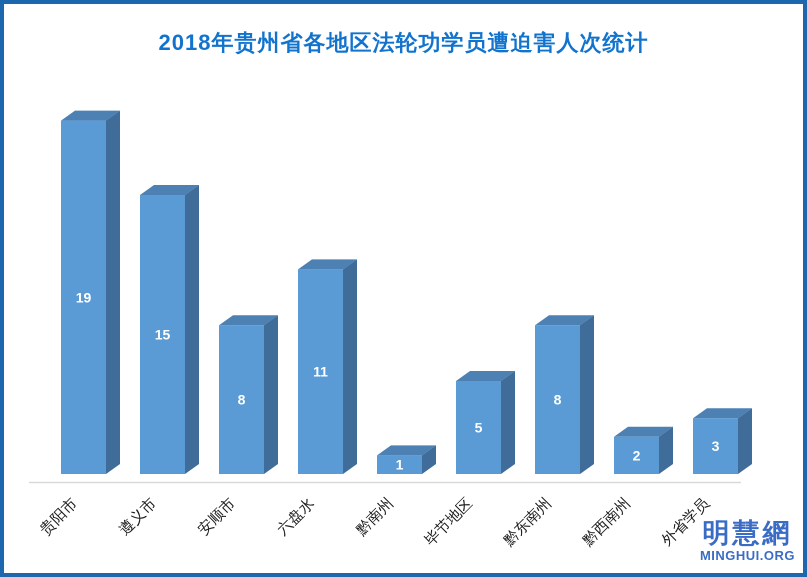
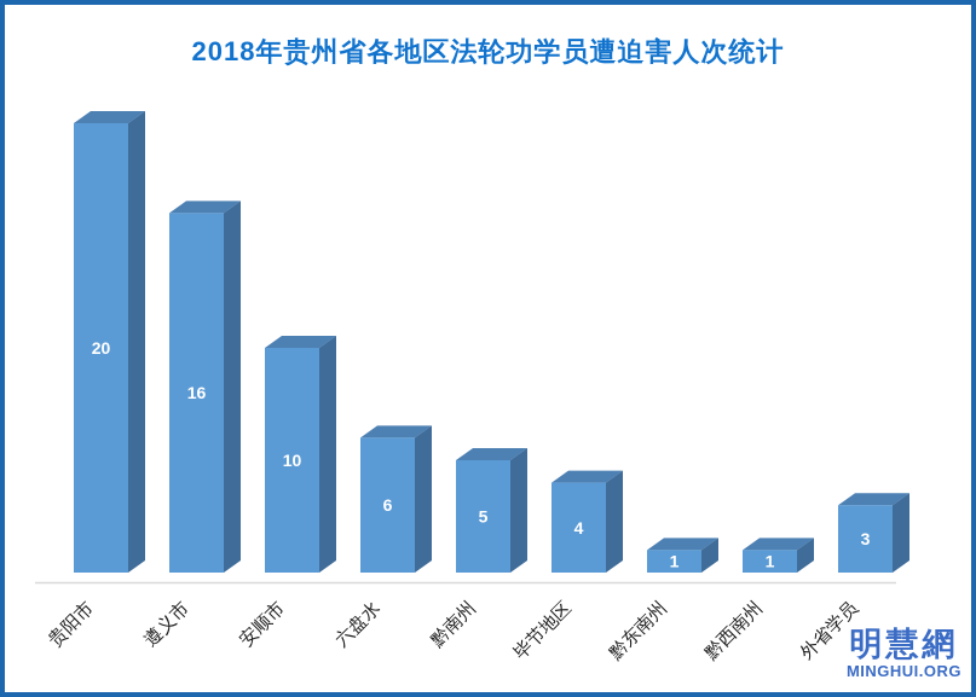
贵阳市: 19 -> 20
遵义市: 15 -> 16
安顺市: 8 -> 10
六盘水: 11 -> 6
黔南州: 1 -> 5
毕节地区: 5 -> 4
黔东南州: 8 -> 1
黔西南州: 2 -> 1
